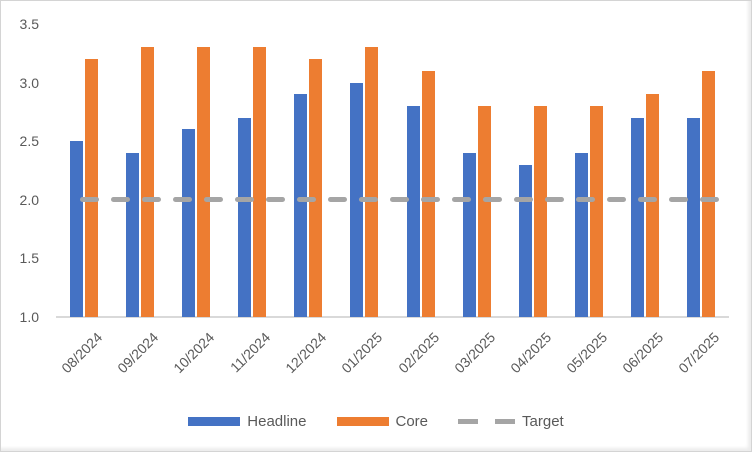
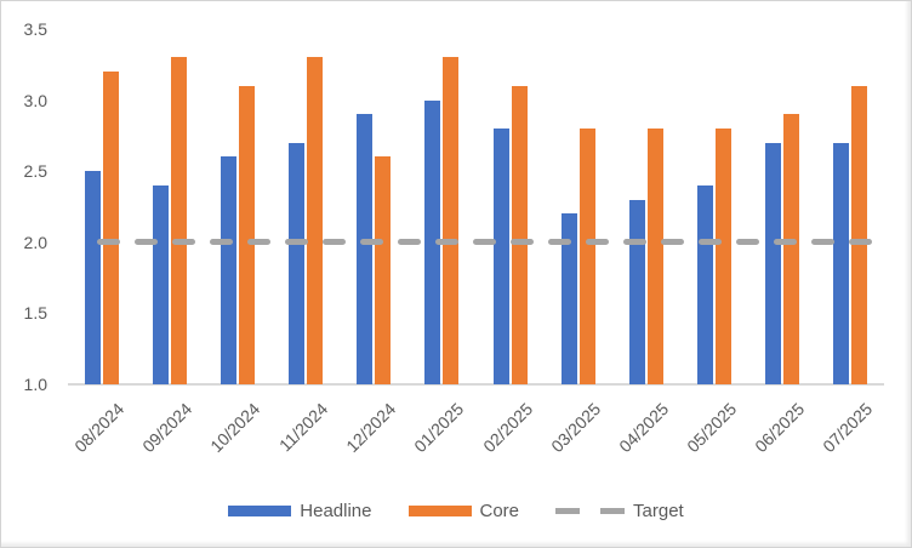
Core/10/2024: 3.3 -> 3.1
Core/12/2024: 3.2 -> 2.6
Headline/03/2025: 2.4 -> 2.2
